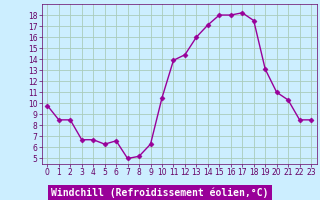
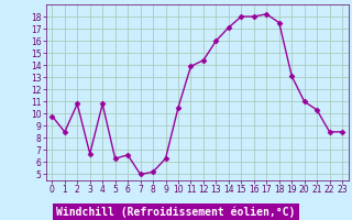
2: 8.5 -> 10.8
4: 6.7 -> 10.8
